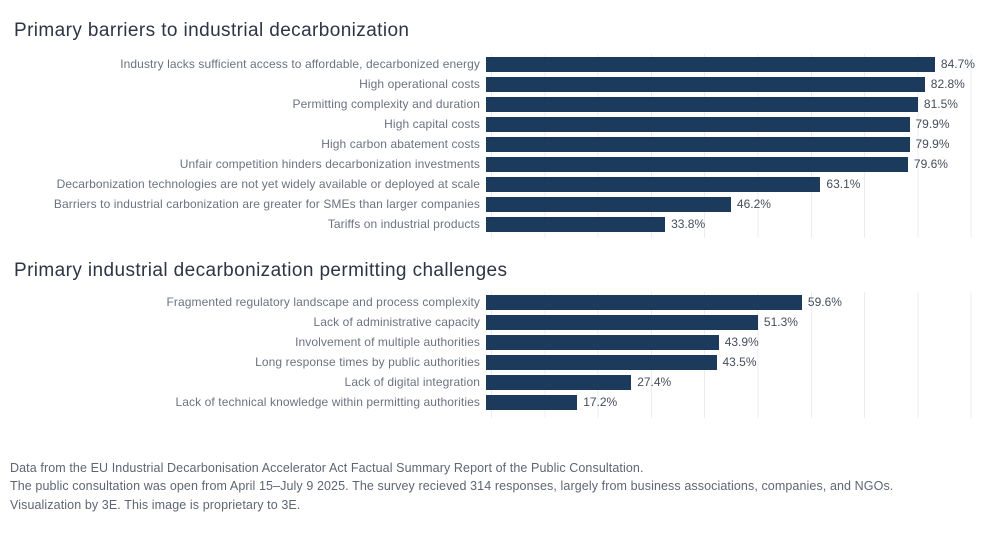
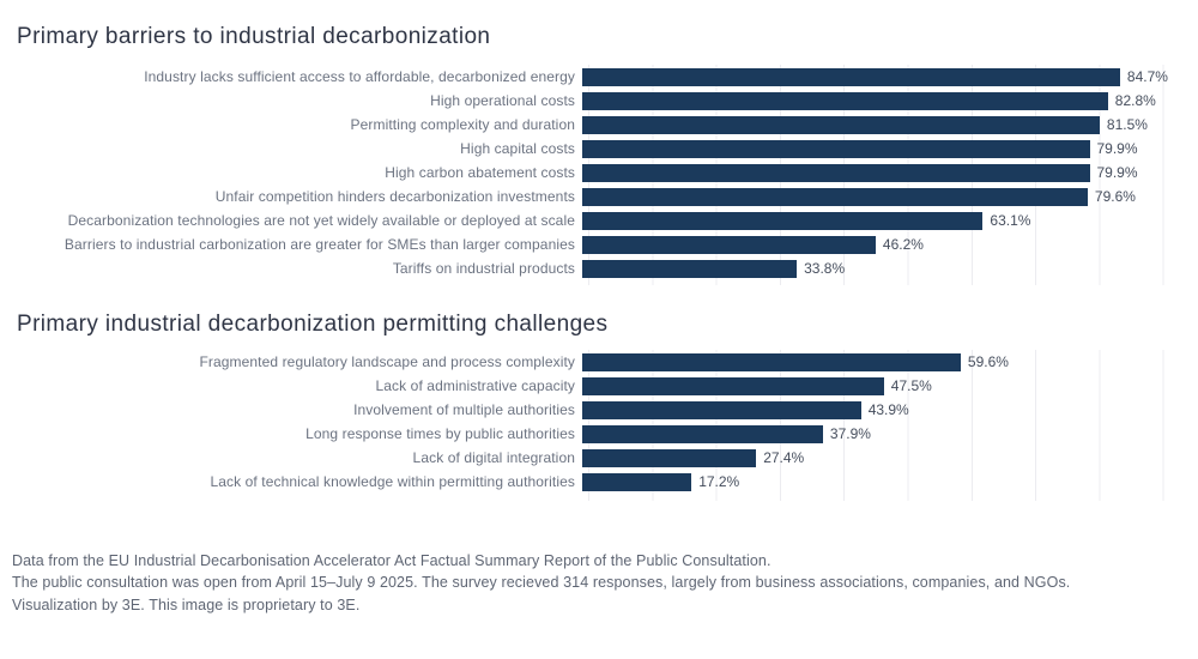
Primary industrial decarbonization permitting challenges/Lack of administrative capacity: 51.3% -> 47.5%
Primary industrial decarbonization permitting challenges/Long response times by public authorities: 43.5% -> 37.9%
